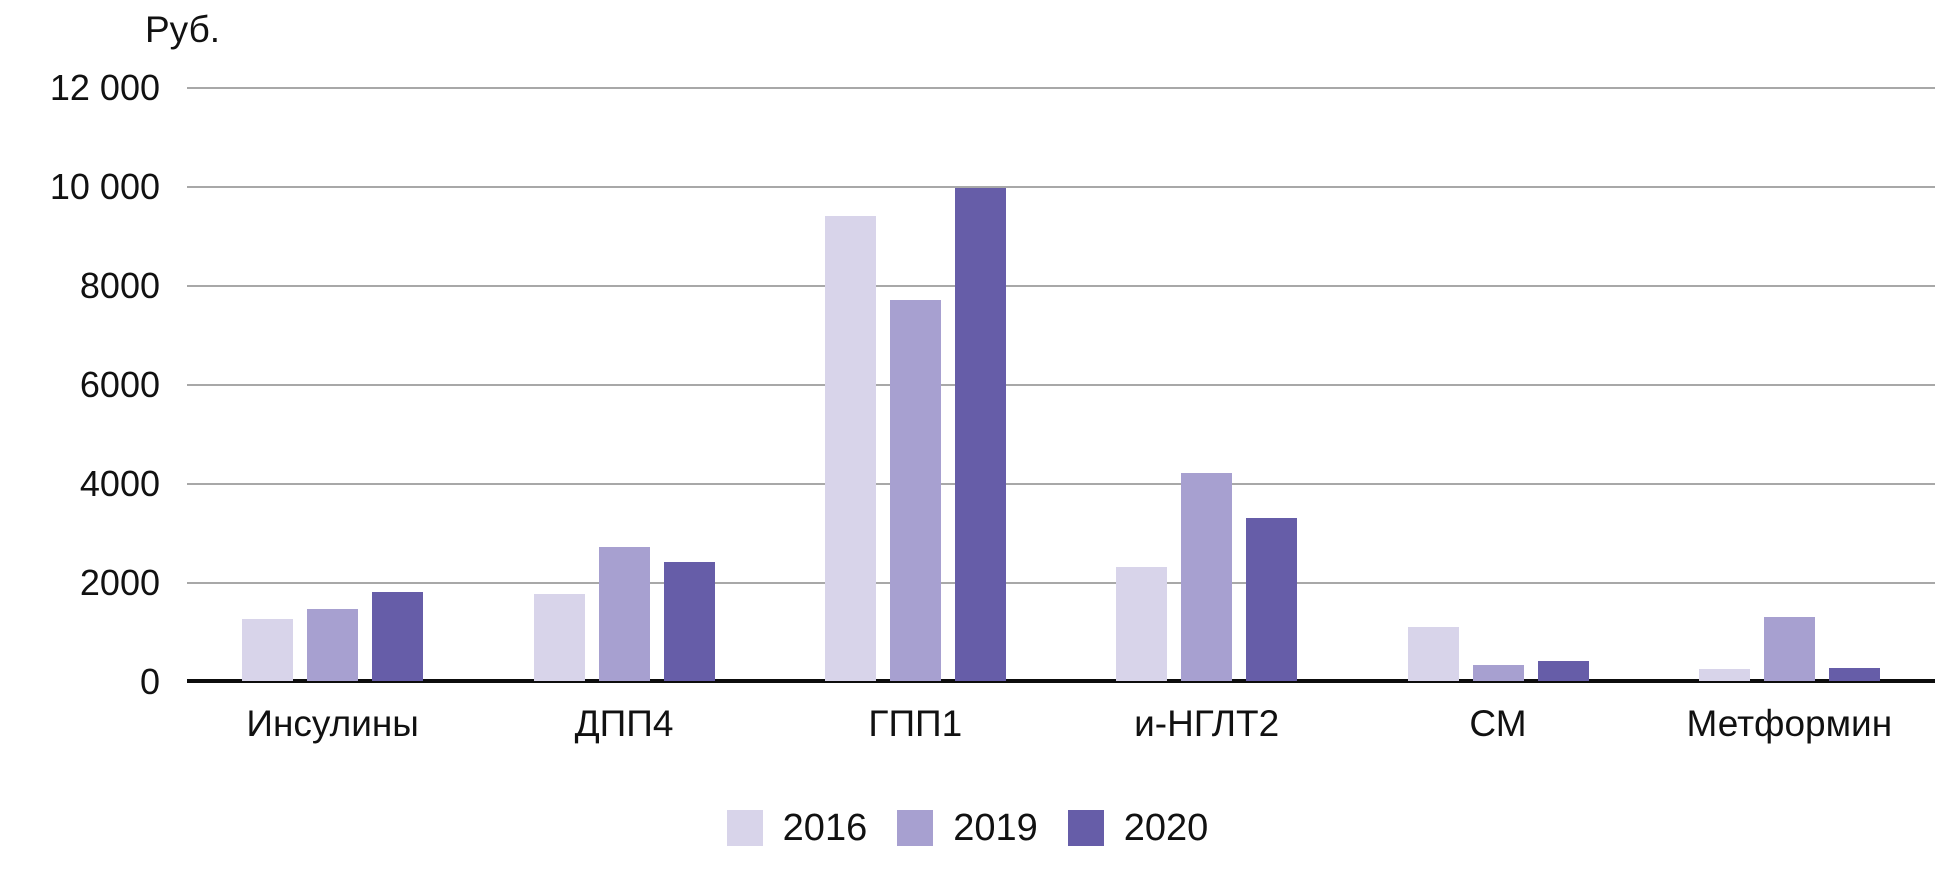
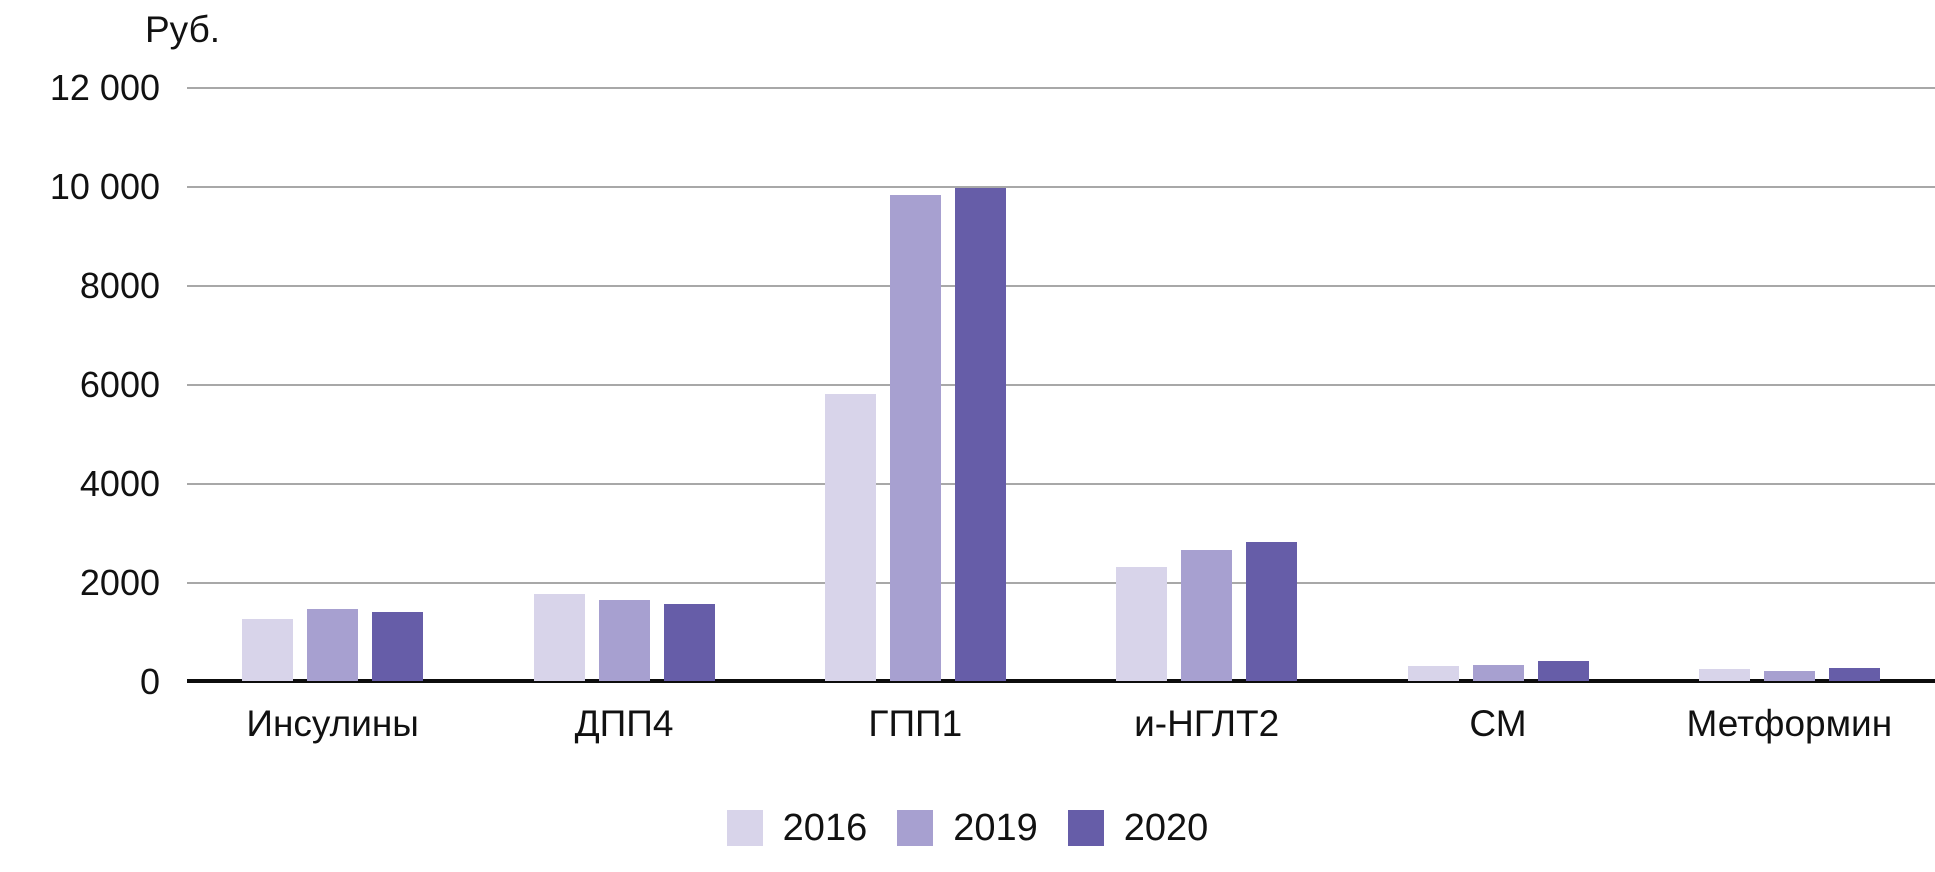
2020/Инсулины: 1800 -> 1400
2019/ДПП4: 2700 -> 1600
2020/ДПП4: 2400 -> 1600
2016/ГПП1: 9400 -> 5800
2019/ГПП1: 7700 -> 9800
2019/и-НГЛТ2: 4200 -> 2600
2020/и-НГЛТ2: 3300 -> 2800
2016/СМ: 1100 -> 300
2019/Метформин: 1300 -> 200
